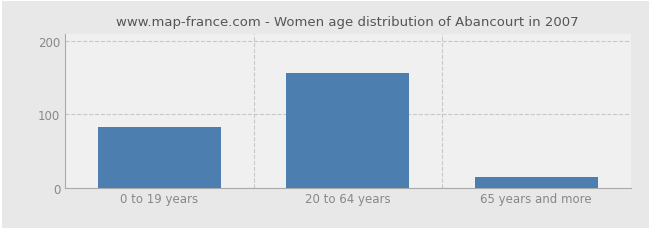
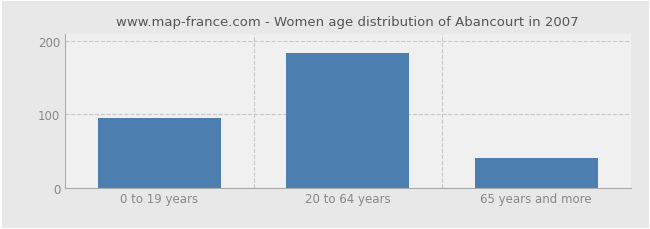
0 to 19 years: 82 -> 95
20 to 64 years: 156 -> 183
65 years and more: 14 -> 40
